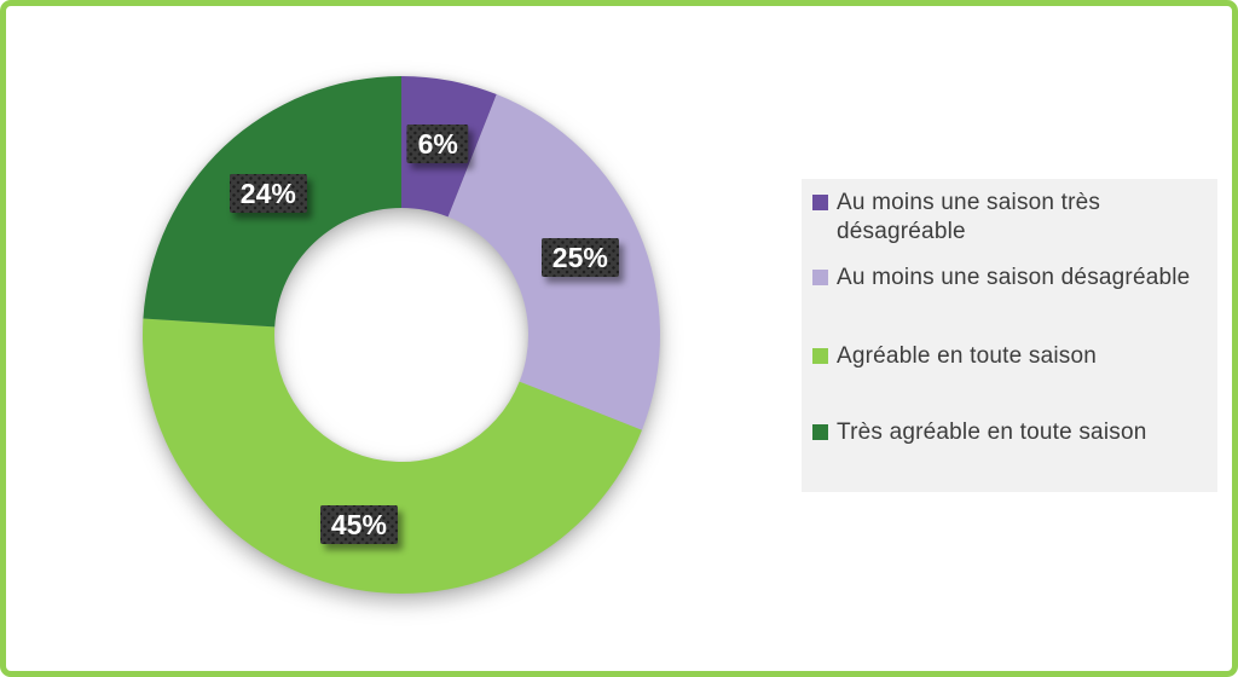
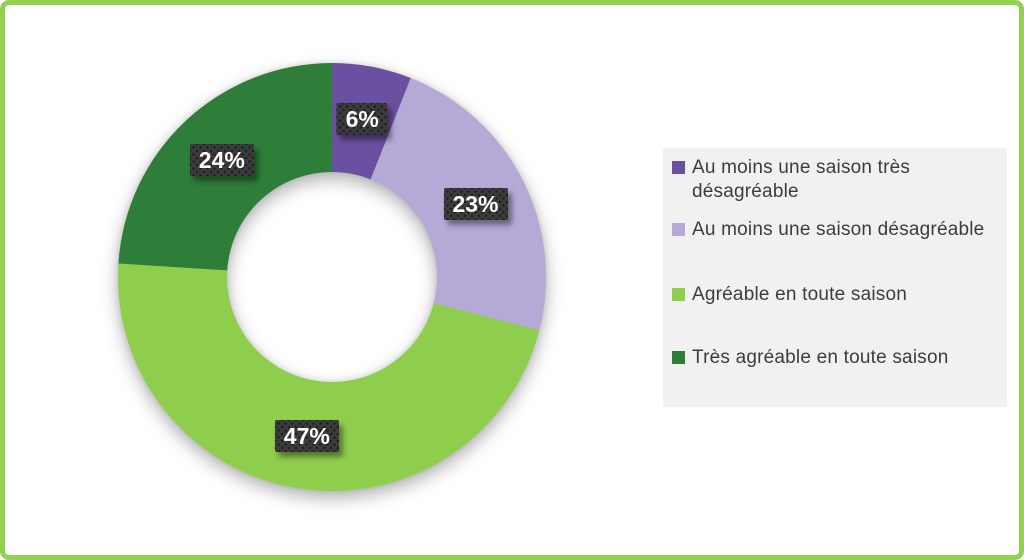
Au moins une saison désagréable: 25% -> 23%
Agréable en toute saison: 45% -> 47%
